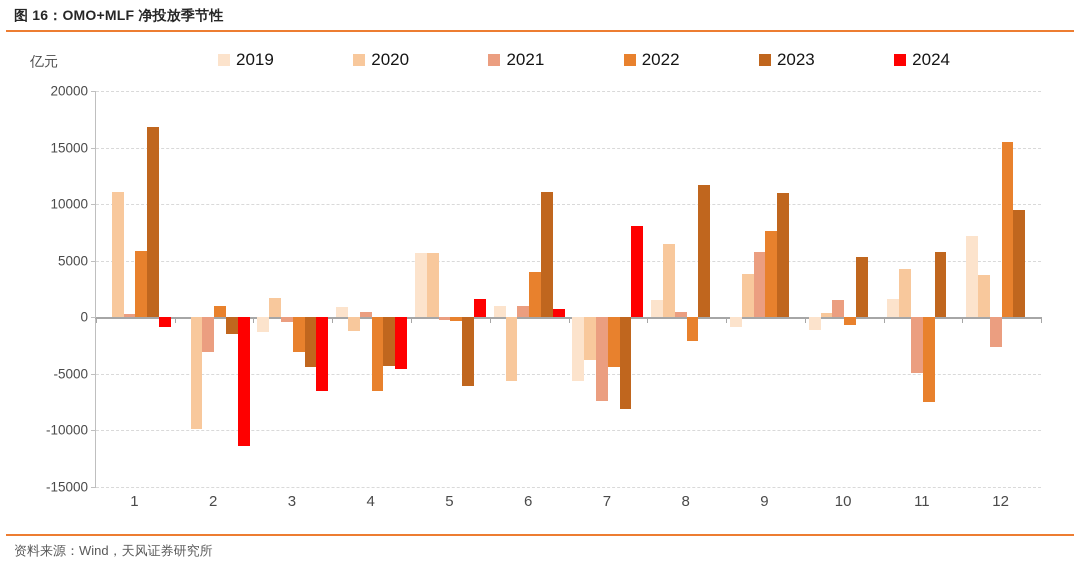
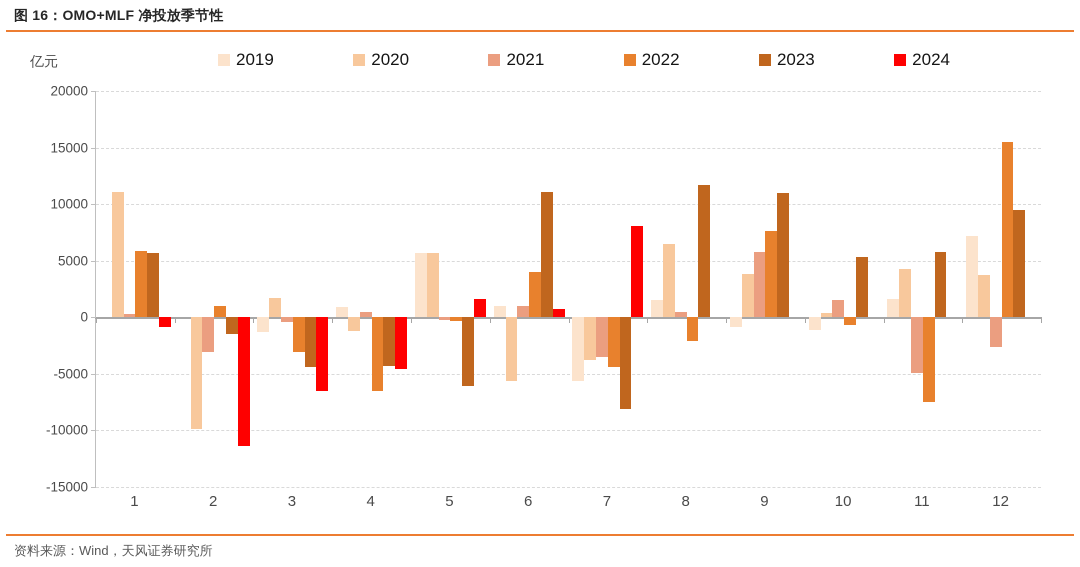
2023/1: 16800 -> 5700
2021/7: -7400 -> -3500
